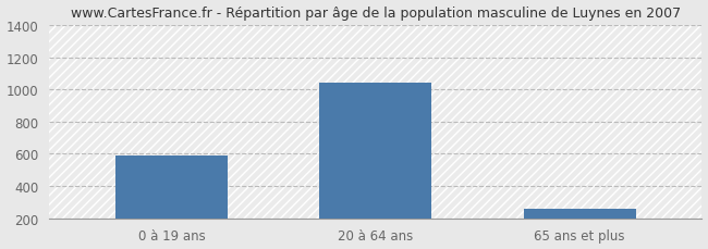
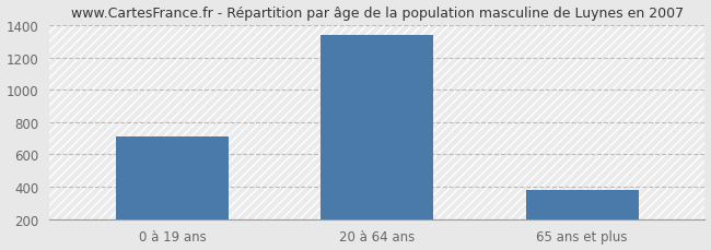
0 à 19 ans: 590 -> 710
20 à 64 ans: 1040 -> 1340
65 ans et plus: 260 -> 380
